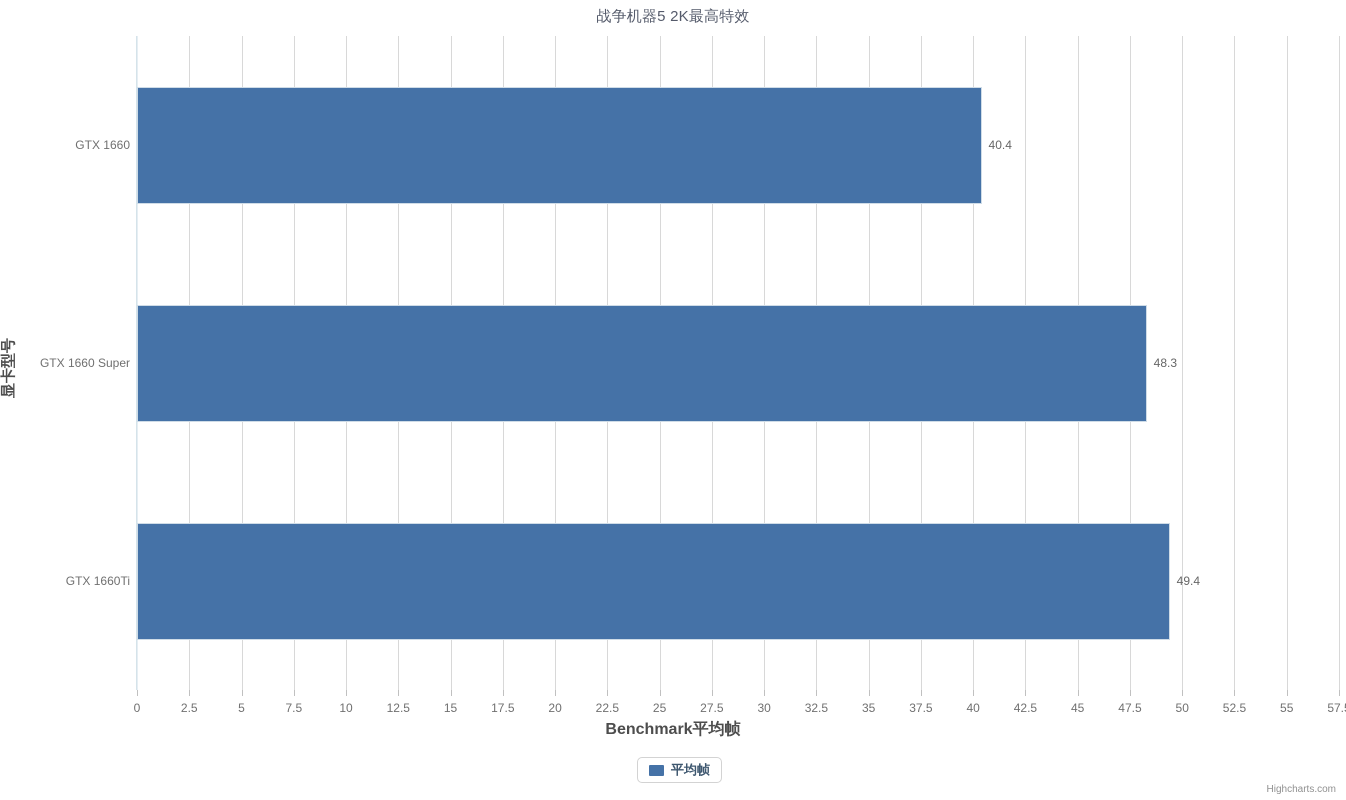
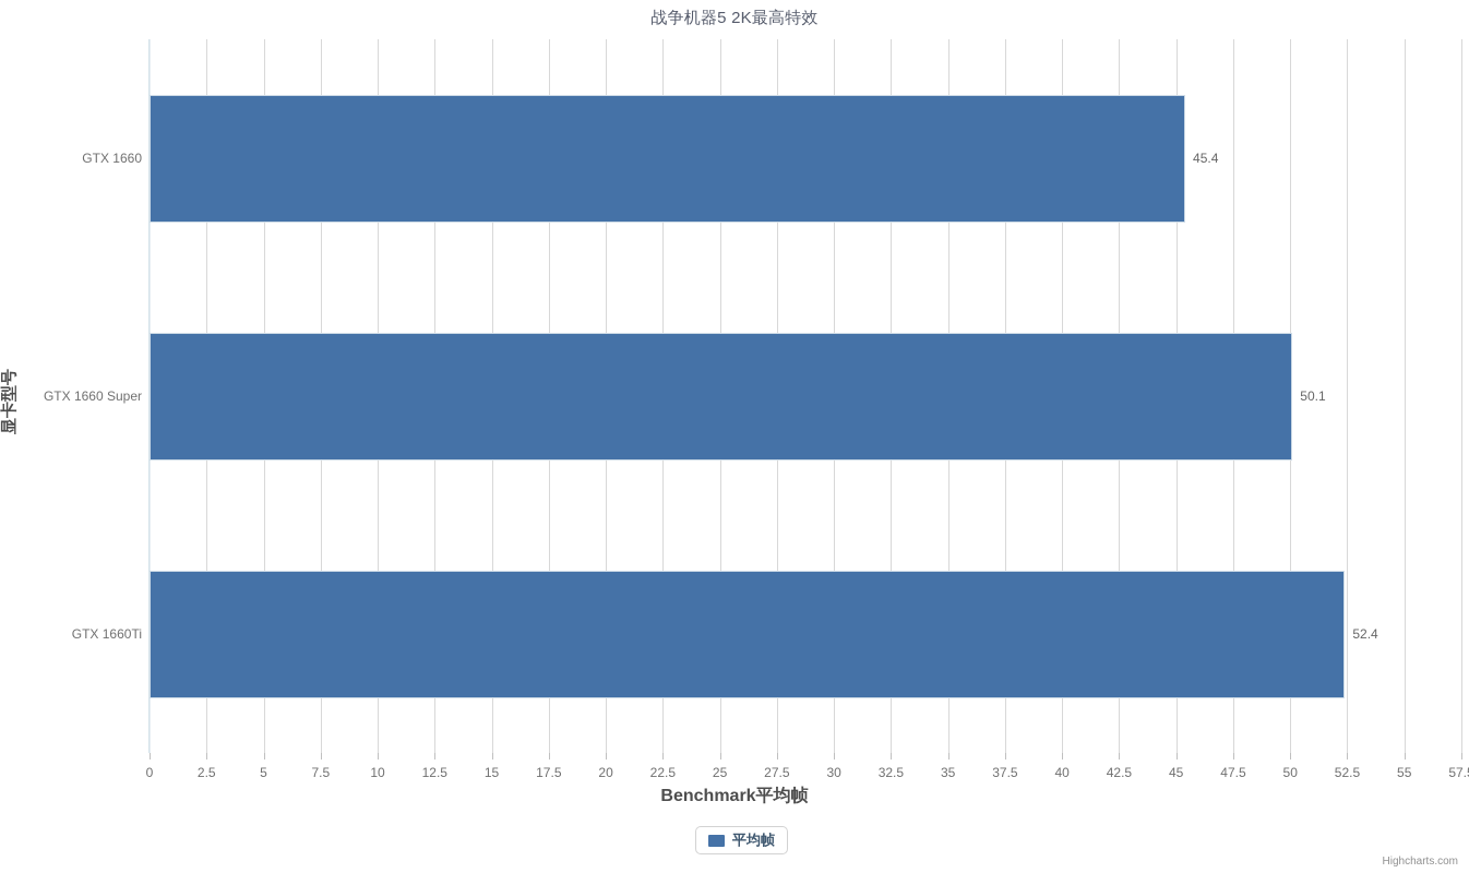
GTX 1660: 40.4 -> 45.4
GTX 1660 Super: 48.3 -> 50.1
GTX 1660Ti: 49.4 -> 52.4
